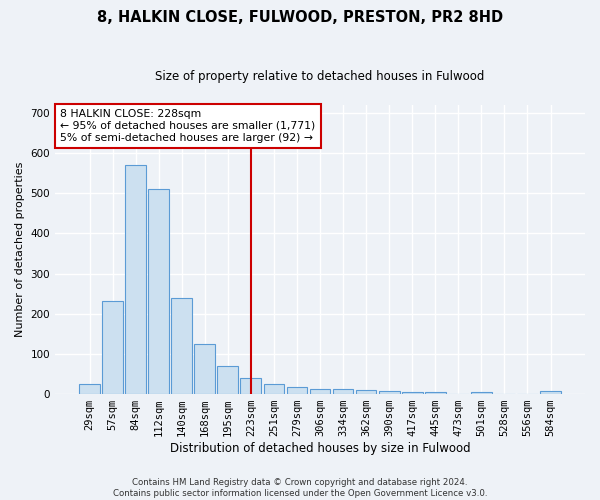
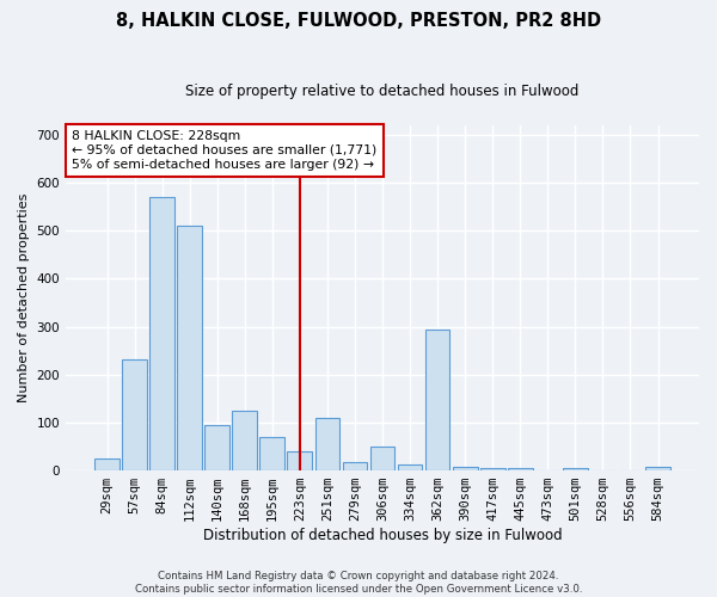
140sqm: 240 -> 95
251sqm: 25 -> 110
306sqm: 13 -> 50
362sqm: 10 -> 295
